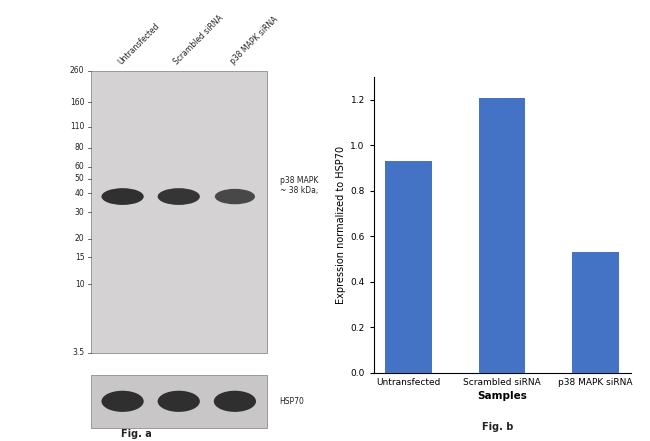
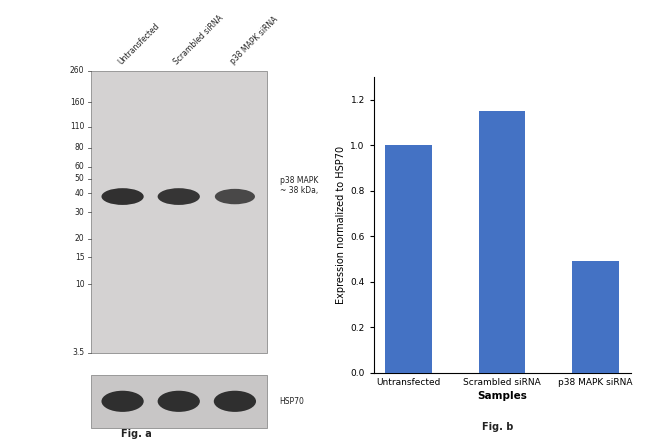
Untransfected: 0.93 -> 1.00
Scrambled siRNA: 1.21 -> 1.15
p38 MAPK siRNA: 0.53 -> 0.49
